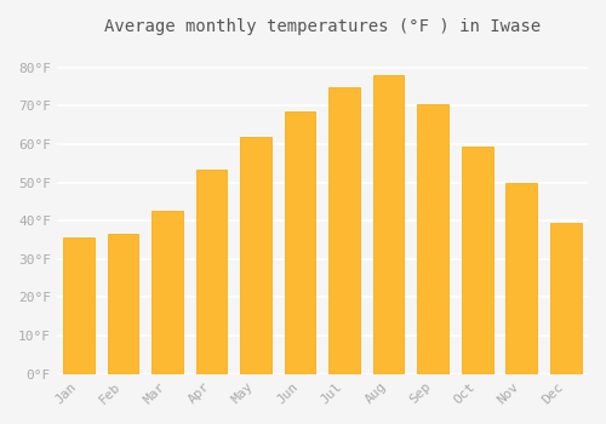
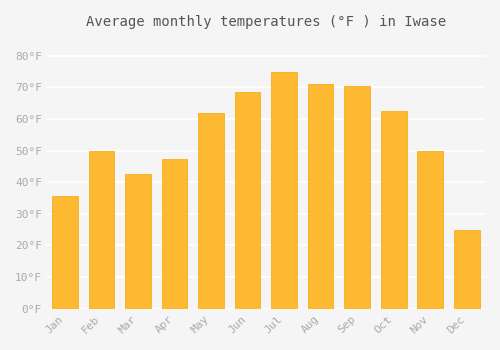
Feb: 36.5°F -> 50.0°F
Apr: 53.5°F -> 47.5°F
Aug: 78.0°F -> 71.0°F
Oct: 59.5°F -> 62.5°F
Dec: 39.5°F -> 25.0°F
